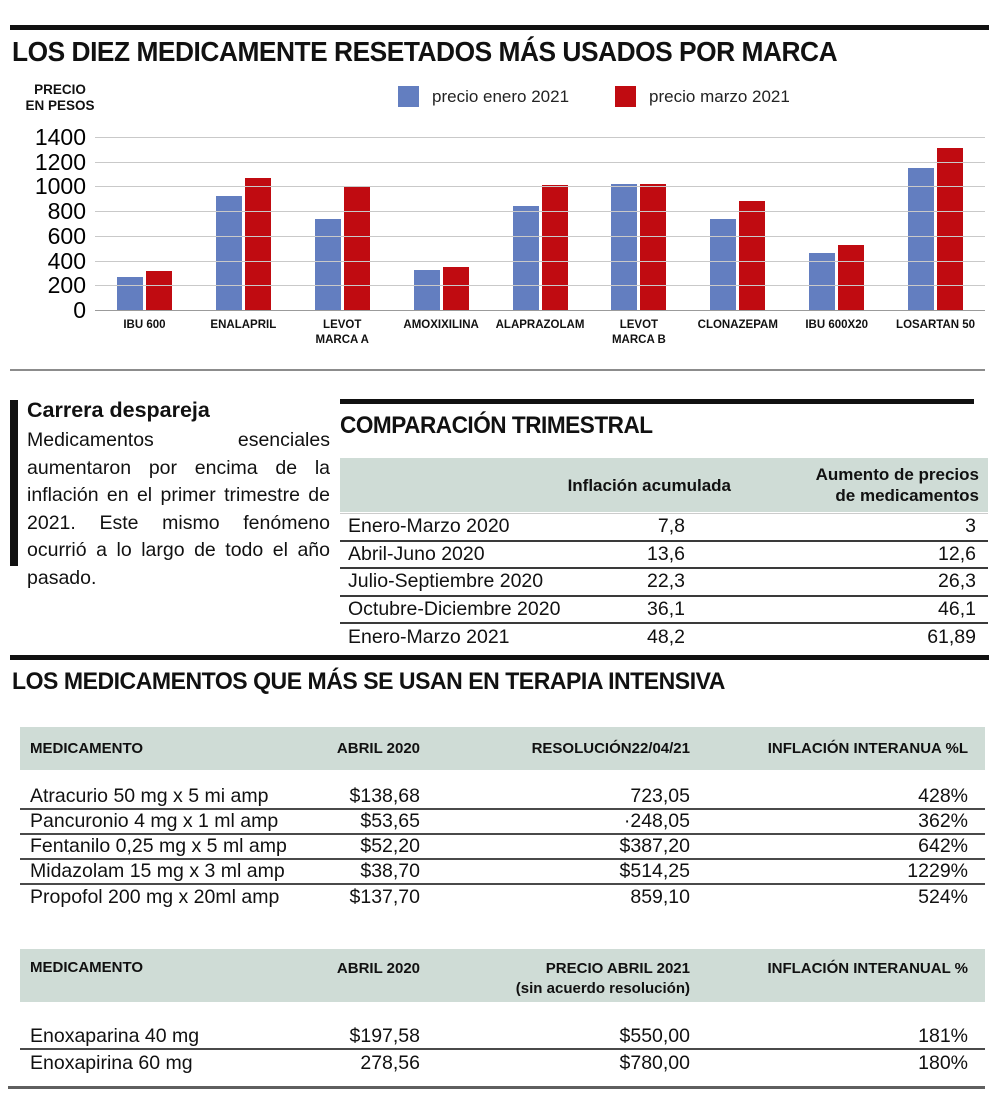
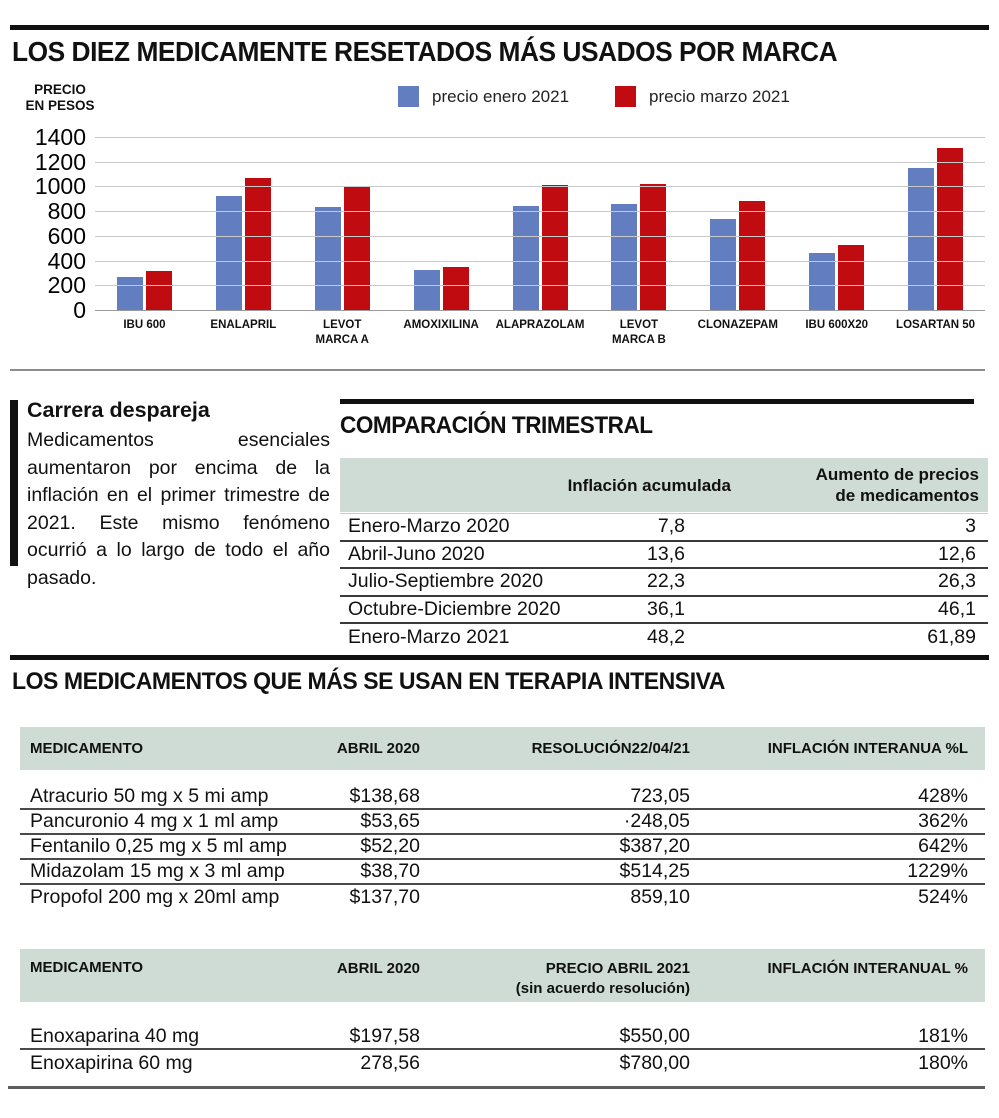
precio enero 2021/LEVOT MARCA A: 740 -> 840
precio enero 2021/LEVOT MARCA B: 1020 -> 860
